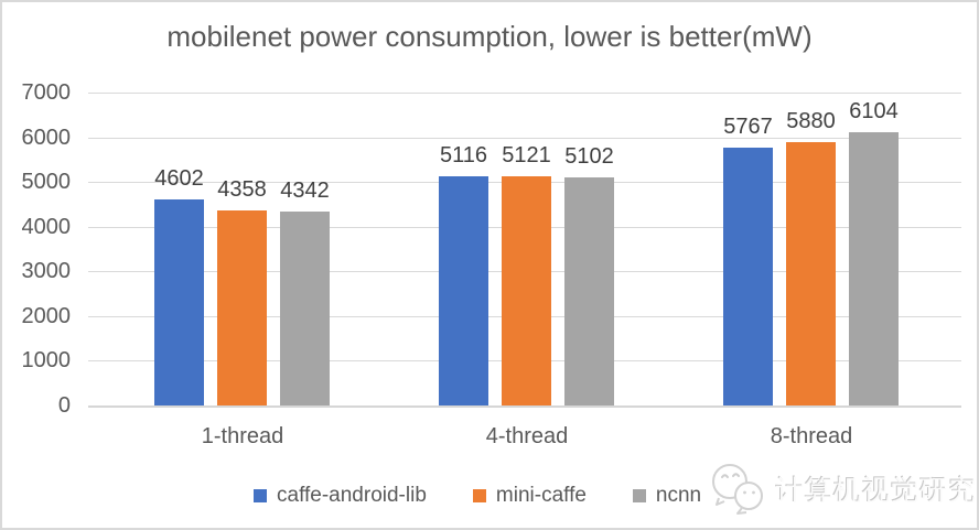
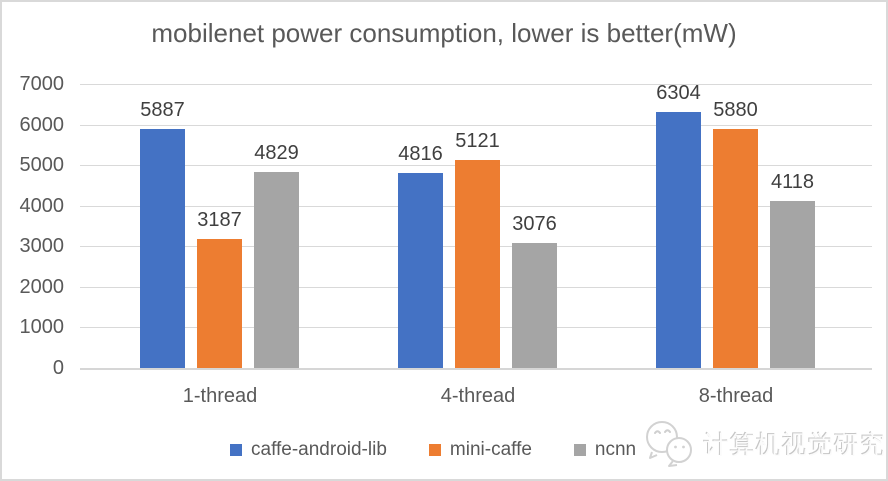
caffe-android-lib/1-thread: 4602 -> 5887
mini-caffe/1-thread: 4358 -> 3187
ncnn/1-thread: 4342 -> 4829
caffe-android-lib/4-thread: 5116 -> 4816
ncnn/4-thread: 5102 -> 3076
caffe-android-lib/8-thread: 5767 -> 6304
ncnn/8-thread: 6104 -> 4118
